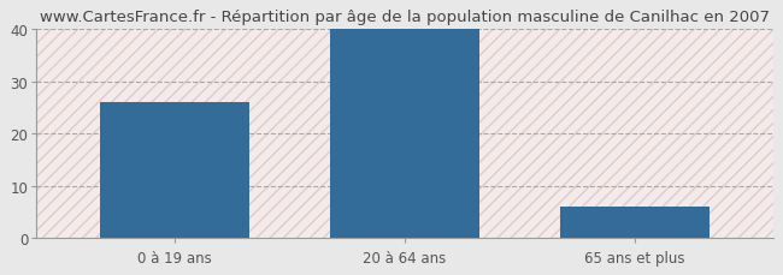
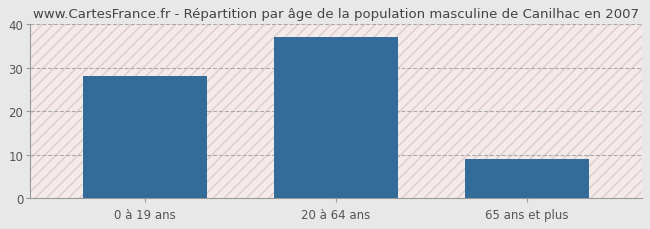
0 à 19 ans: 26 -> 28
20 à 64 ans: 40 -> 37
65 ans et plus: 6 -> 9
